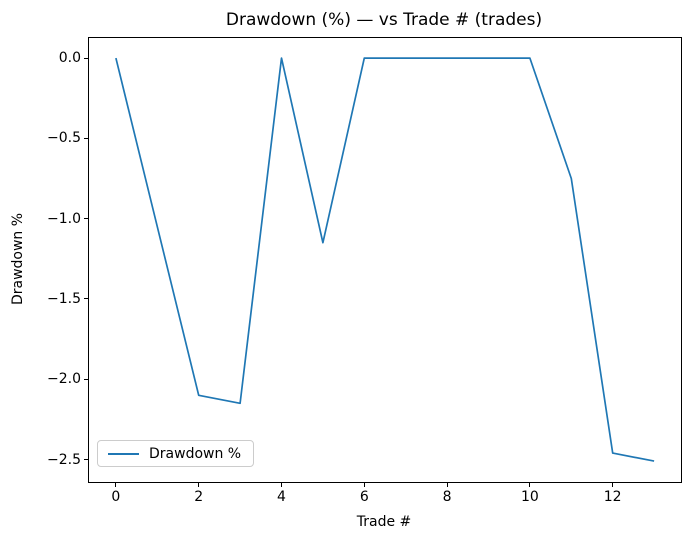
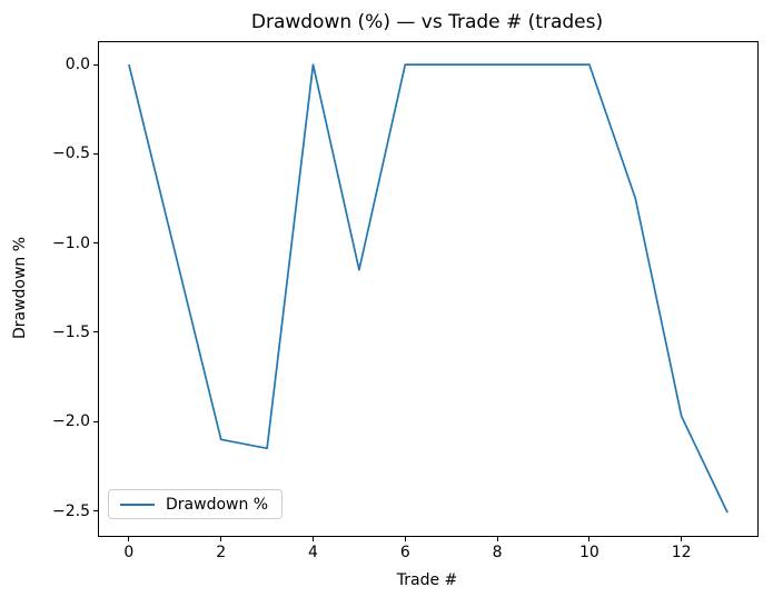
12: -2.46 -> -1.97
